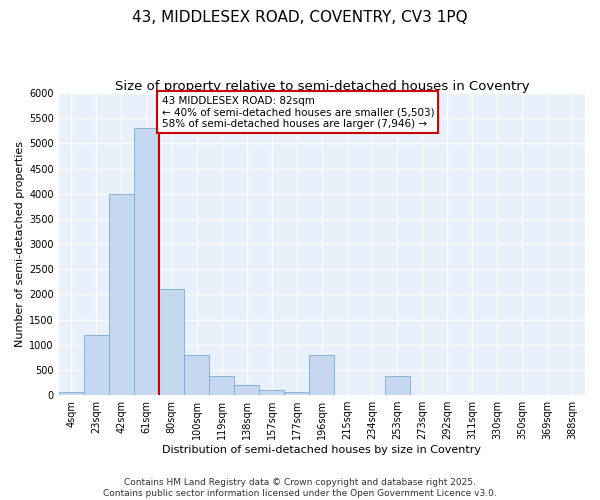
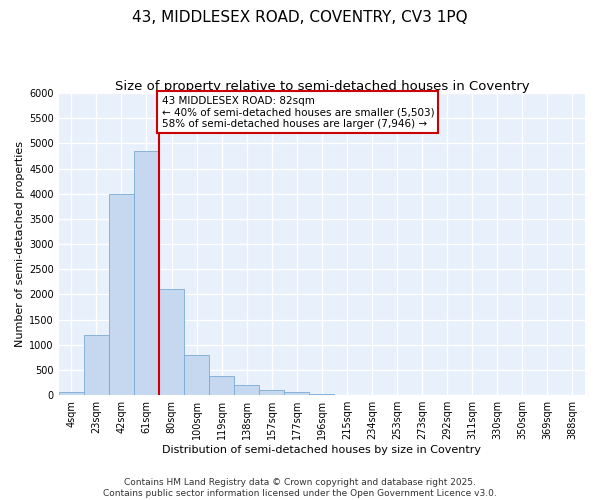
61sqm: 5300 -> 4850
196sqm: 800 -> 20
253sqm: 380 -> 0
